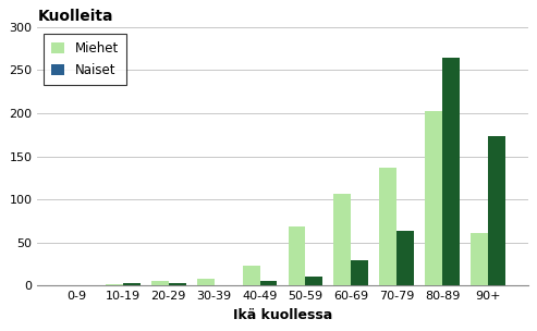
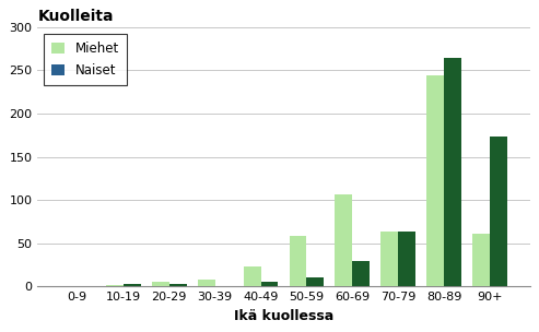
Miehet/50-59: 69 -> 58
Miehet/70-79: 137 -> 64
Miehet/80-89: 202 -> 244
